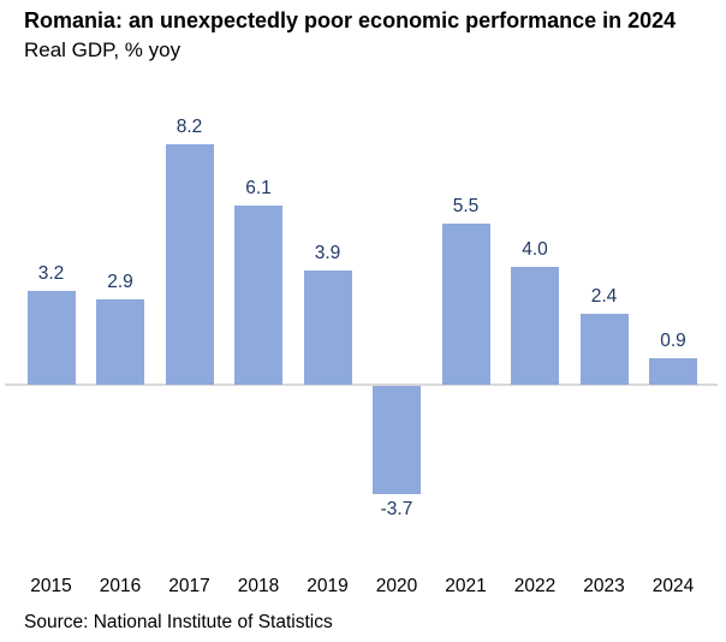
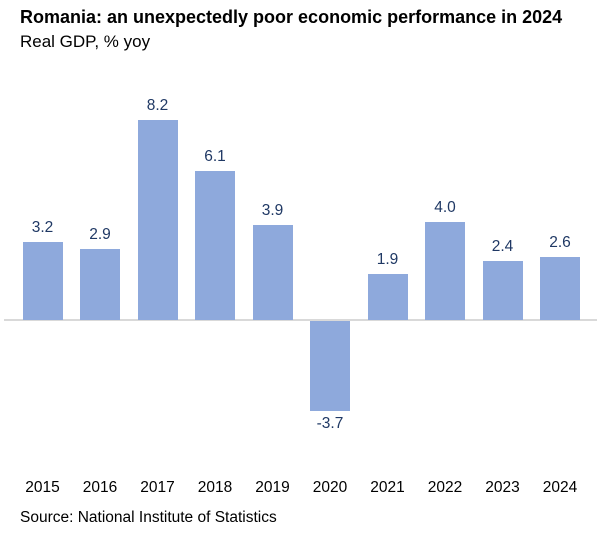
2021: 5.5 -> 1.9
2024: 0.9 -> 2.6
